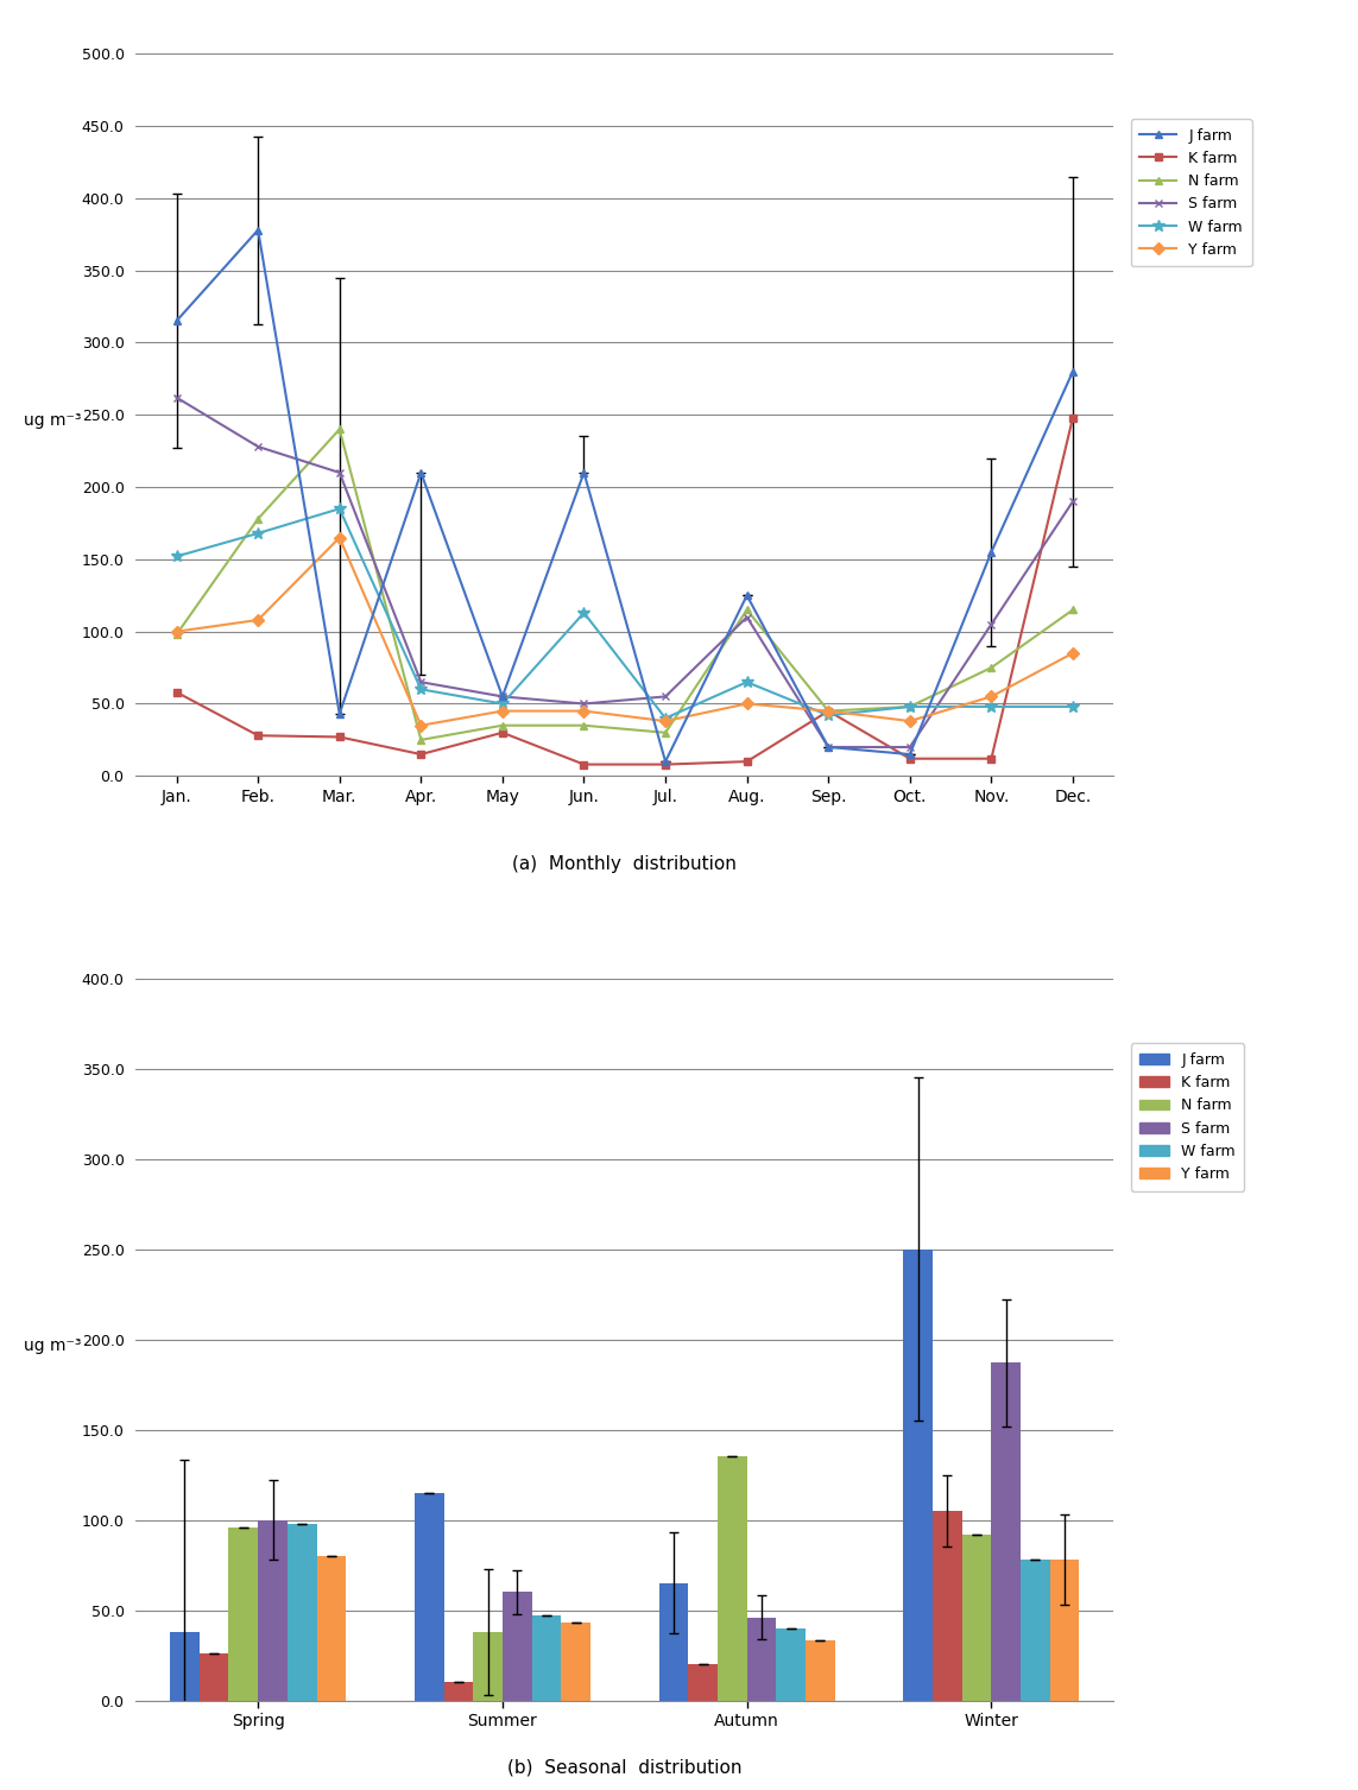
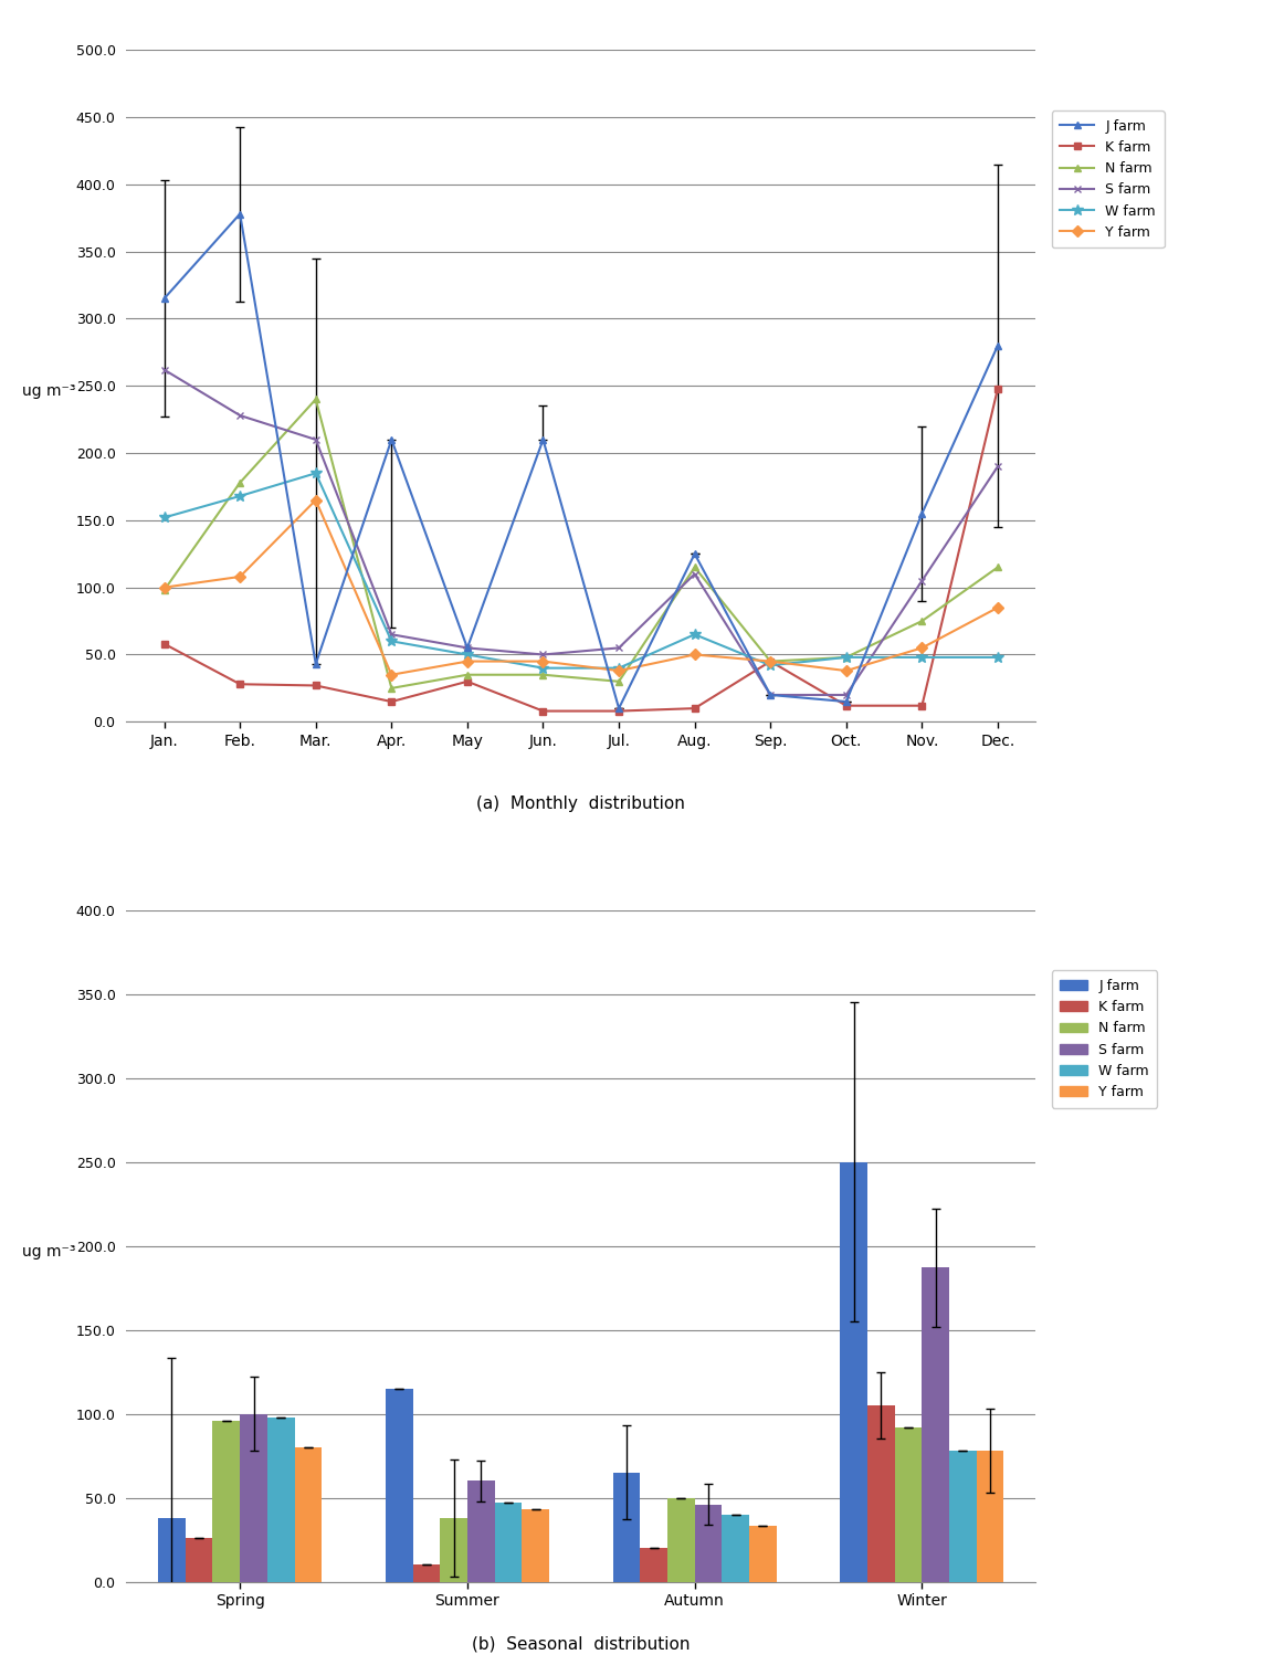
(a) Monthly distribution/W farm/Jun.: 113 -> 40
(b) Seasonal distribution/N farm/Autumn: 135 -> 50
